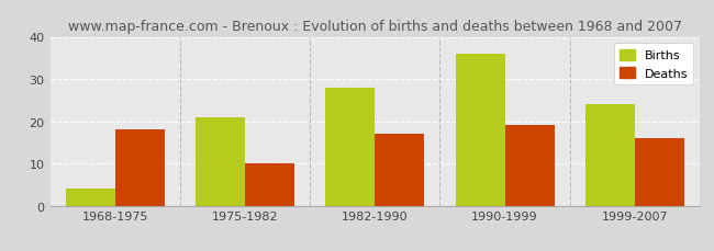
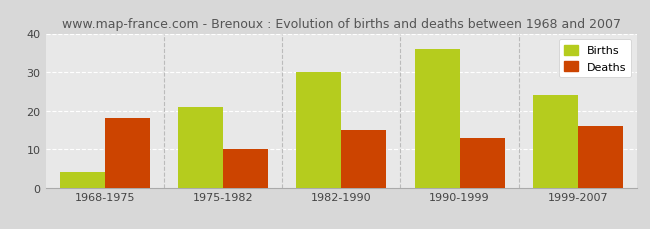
Births/1982-1990: 28 -> 30
Deaths/1982-1990: 17 -> 15
Deaths/1990-1999: 19 -> 13
